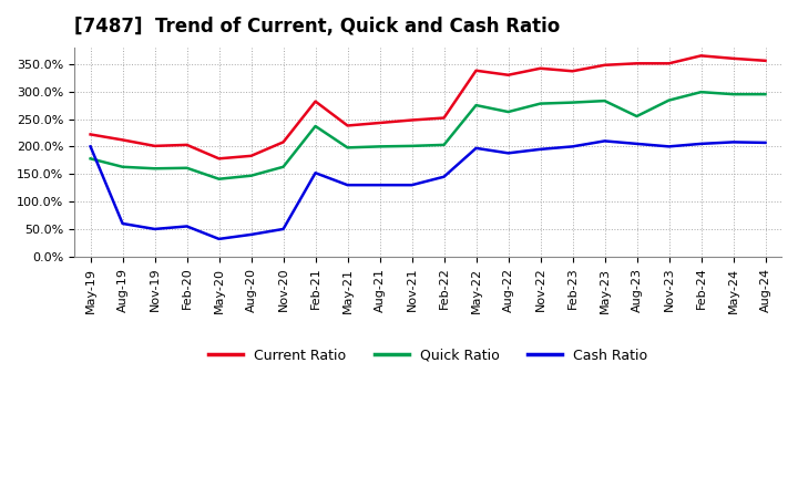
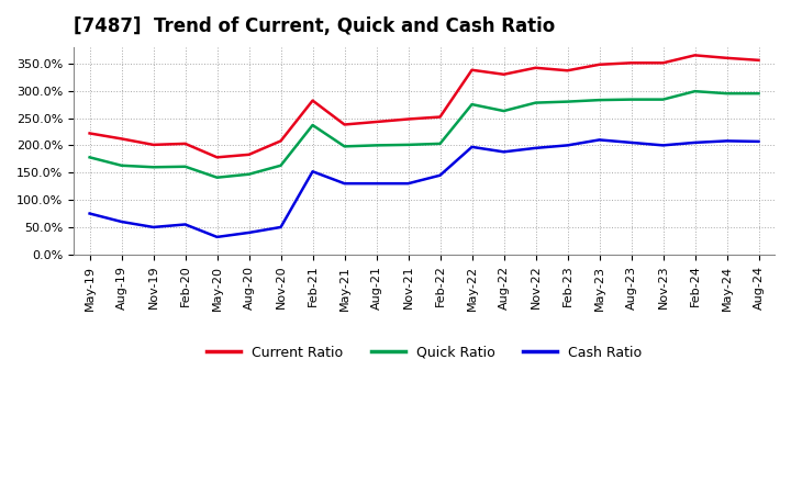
Cash Ratio/May-19: 200% -> 75%
Quick Ratio/Aug-23: 255% -> 284%
